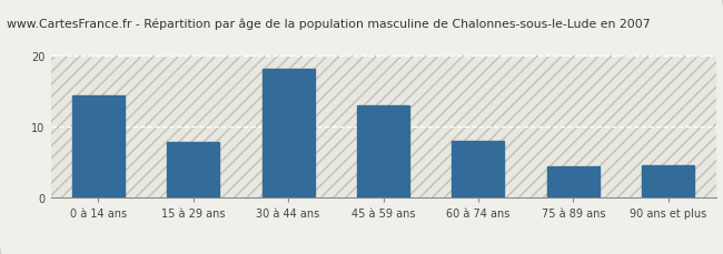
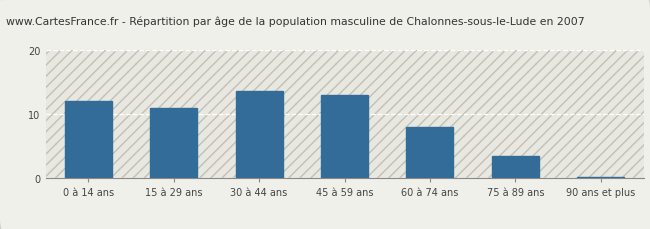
0 à 14 ans: 14.4 -> 12.0
15 à 29 ans: 7.8 -> 11.0
30 à 44 ans: 18.0 -> 13.5
75 à 89 ans: 4.4 -> 3.5
90 ans et plus: 4.6 -> 0.2
